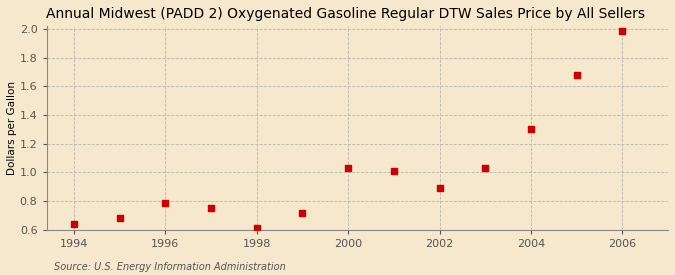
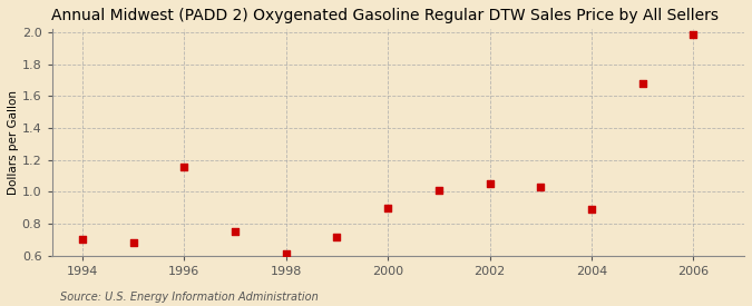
1994: 0.64 -> 0.70
1996: 0.79 -> 1.16
2000: 1.03 -> 0.90
2002: 0.89 -> 1.05
2004: 1.30 -> 0.89
